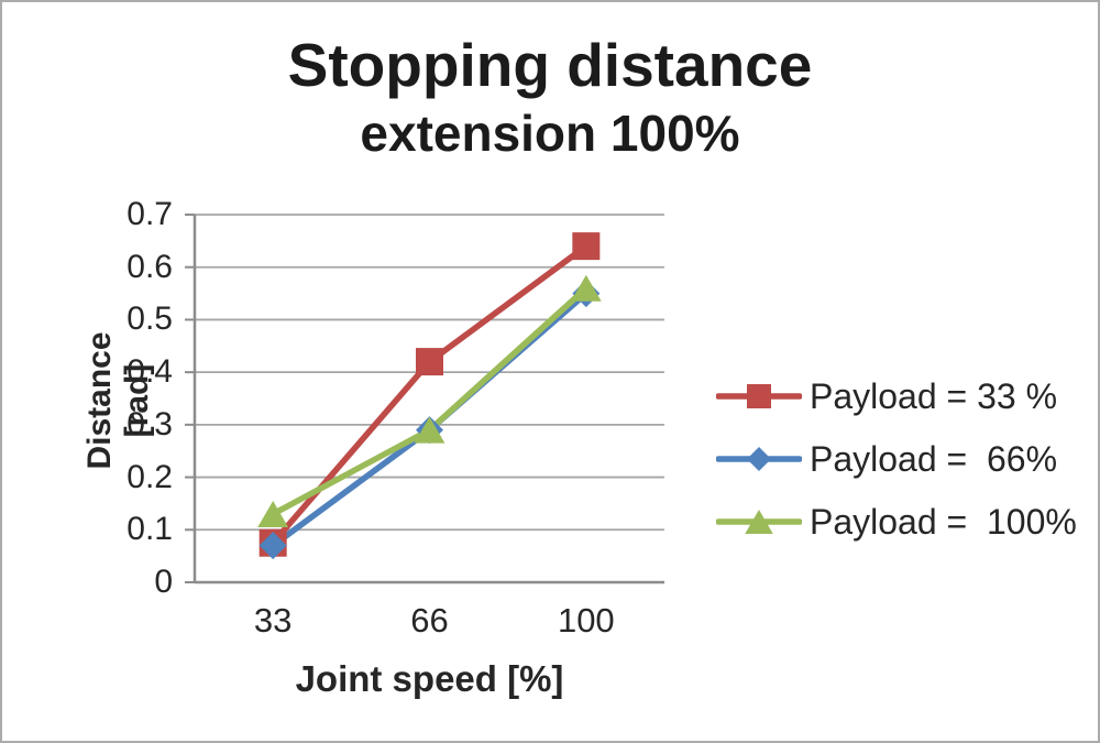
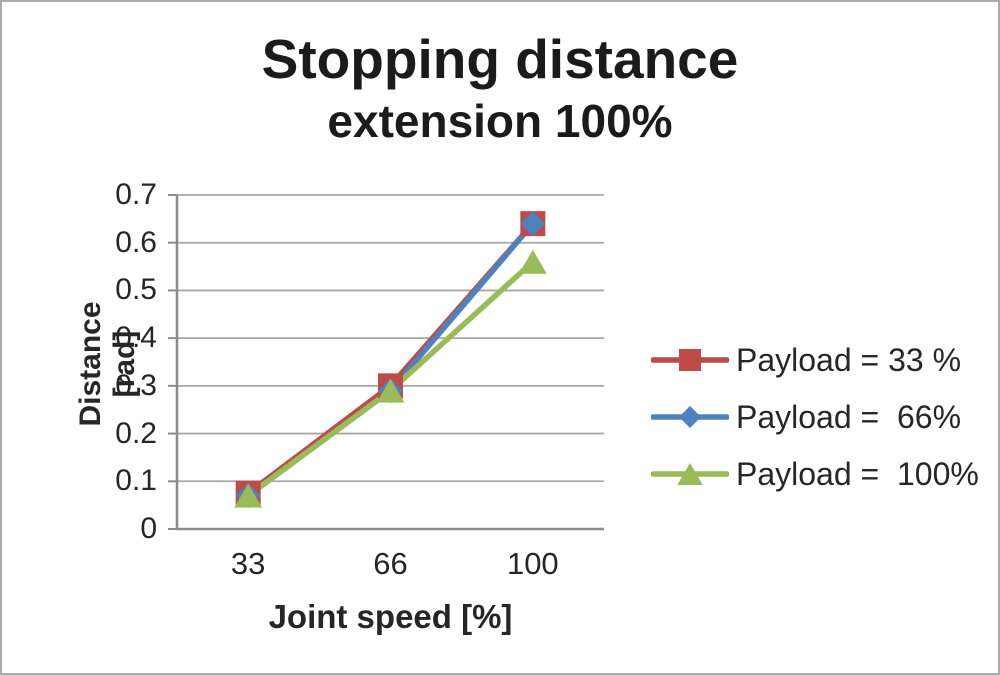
Payload = 100%/33: 0.13 -> 0.07
Payload = 33 %/66: 0.42 -> 0.30
Payload = 66%/100: 0.55 -> 0.64
